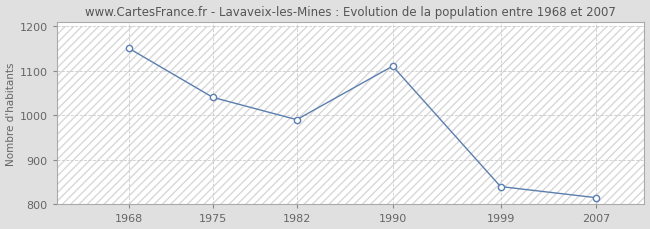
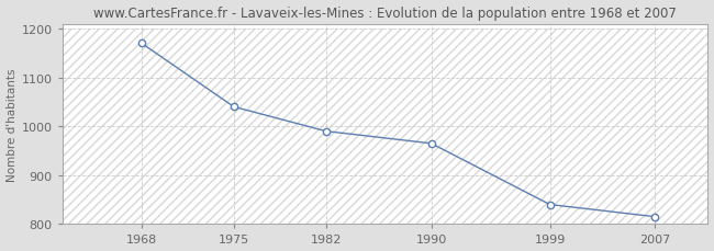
1968: 1150 -> 1170
1990: 1110 -> 965
